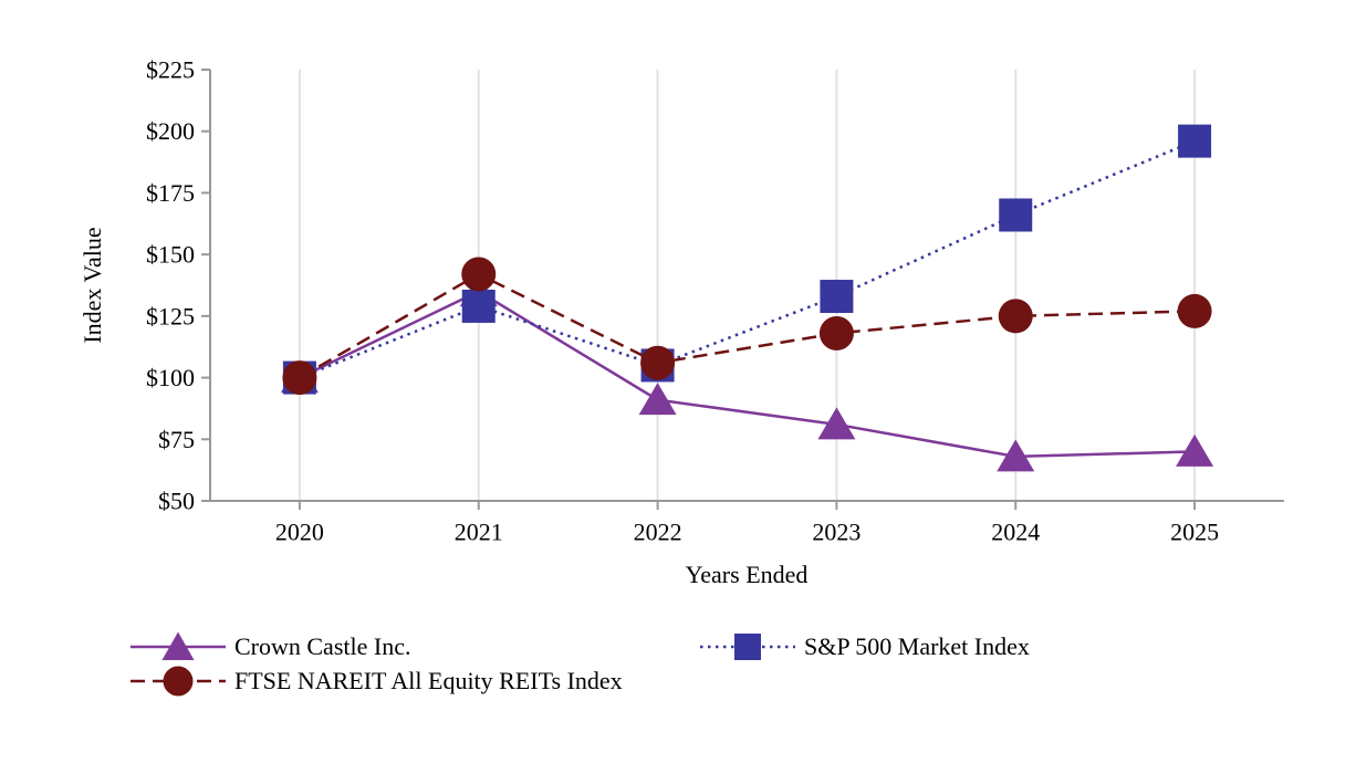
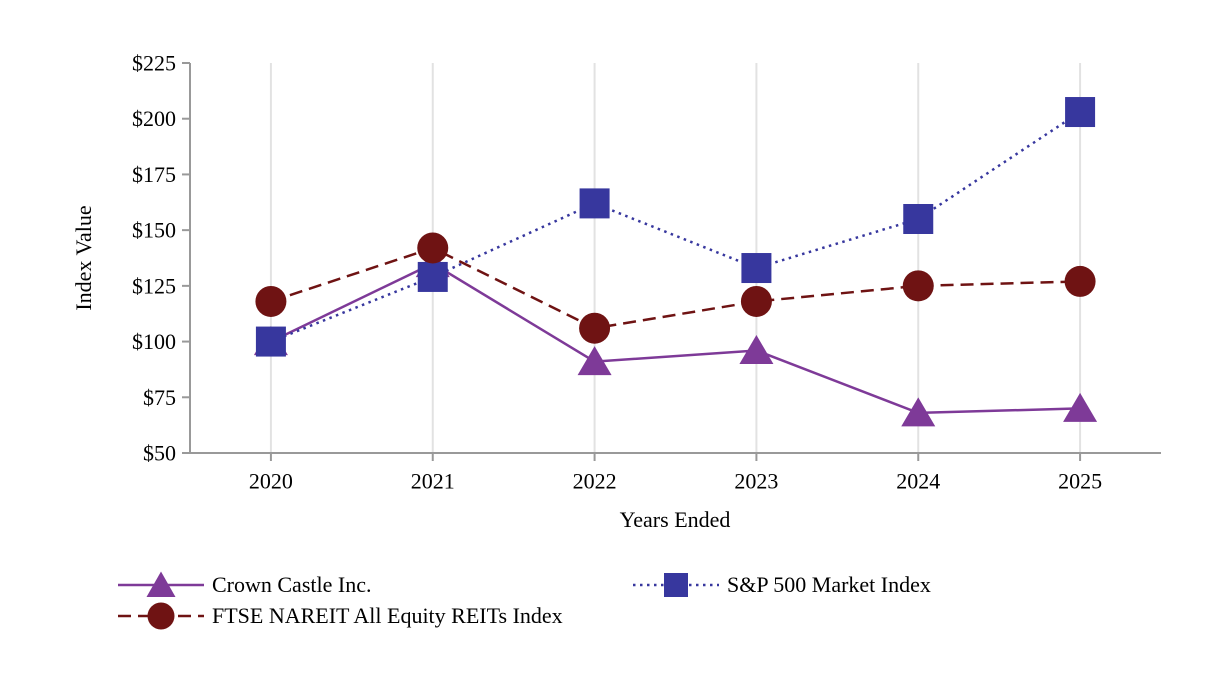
FTSE NAREIT All Equity REITs Index/2020: $100 -> $118
S&P 500 Market Index/2022: $105 -> $162
Crown Castle Inc./2023: $81 -> $96
S&P 500 Market Index/2024: $166 -> $155
S&P 500 Market Index/2025: $196 -> $203
